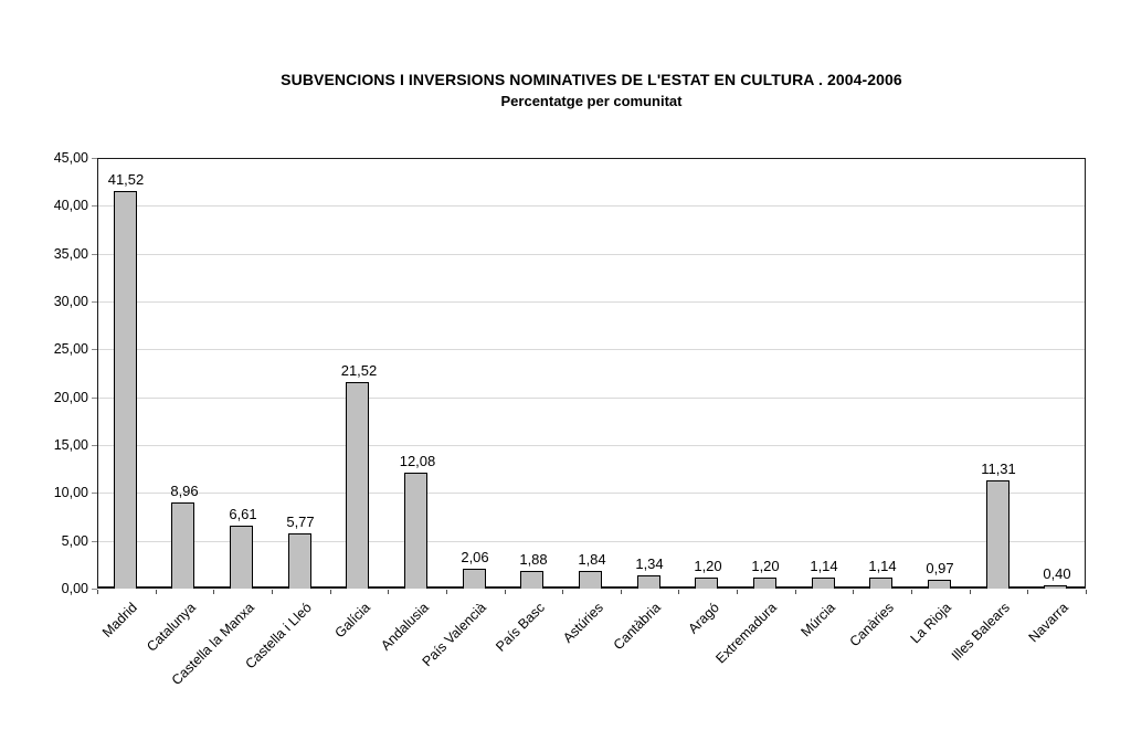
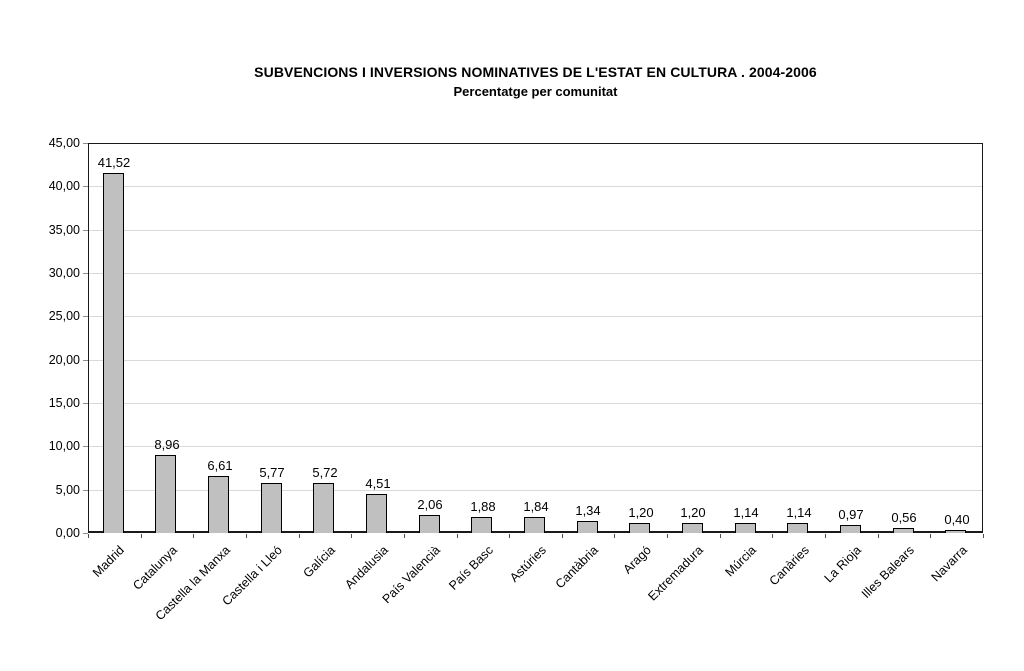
Galícia: 21,52 -> 5,72
Andalusia: 12,08 -> 4,51
Illes Balears: 11,31 -> 0,56
